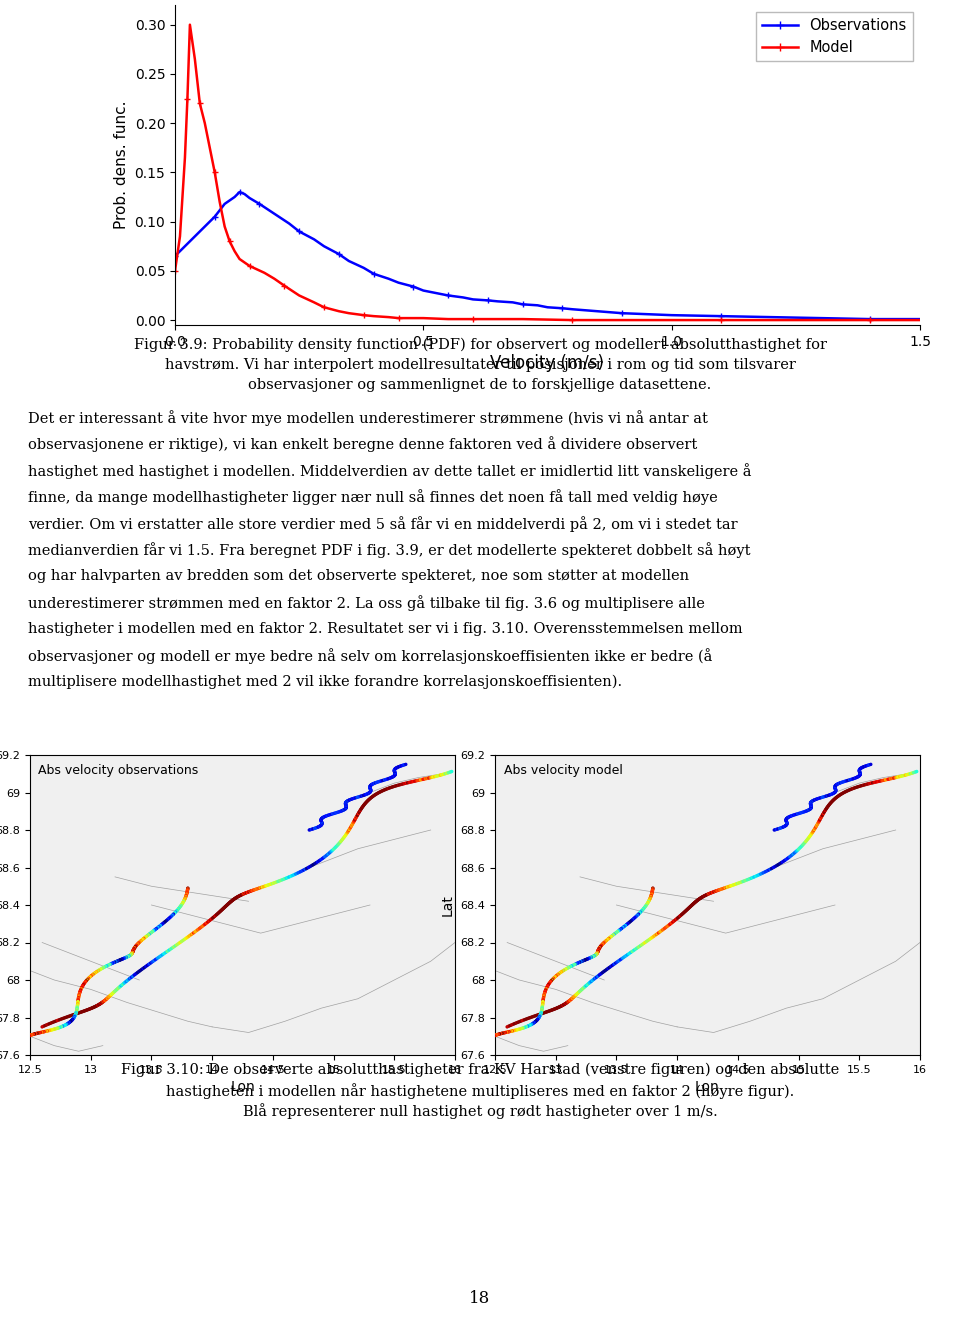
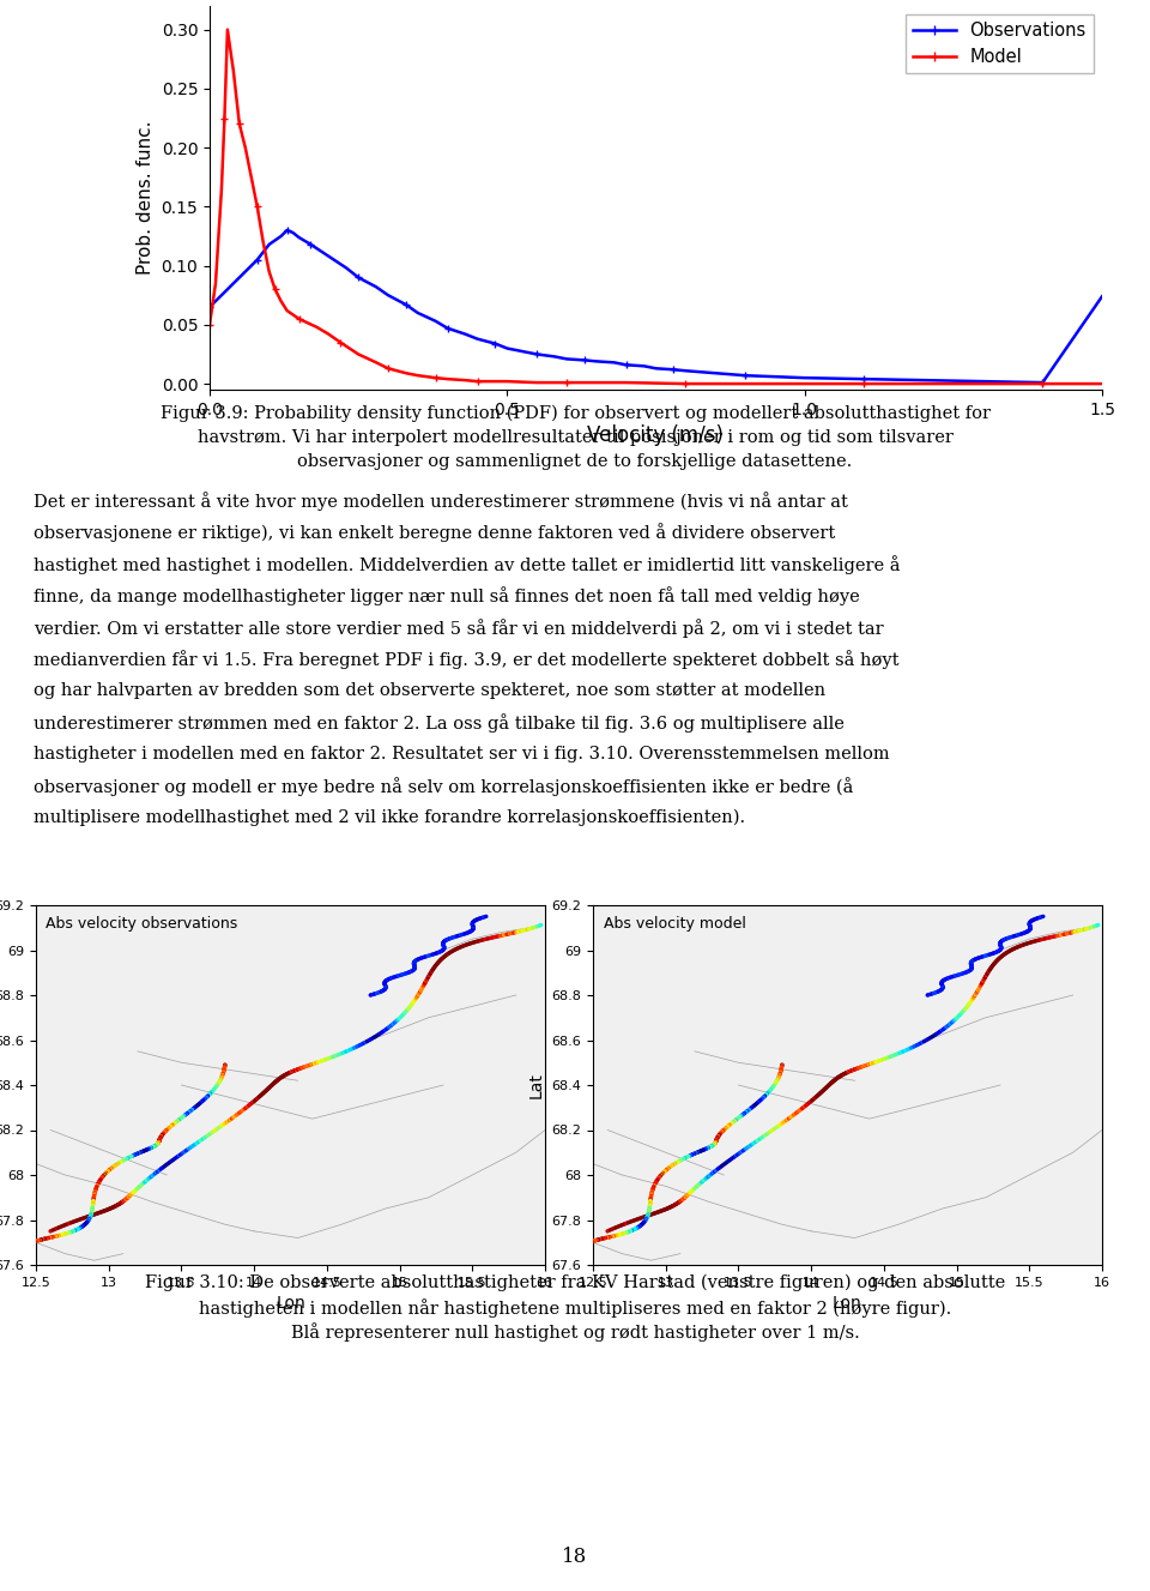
Observations/1.5: 0.001 -> 0.074
